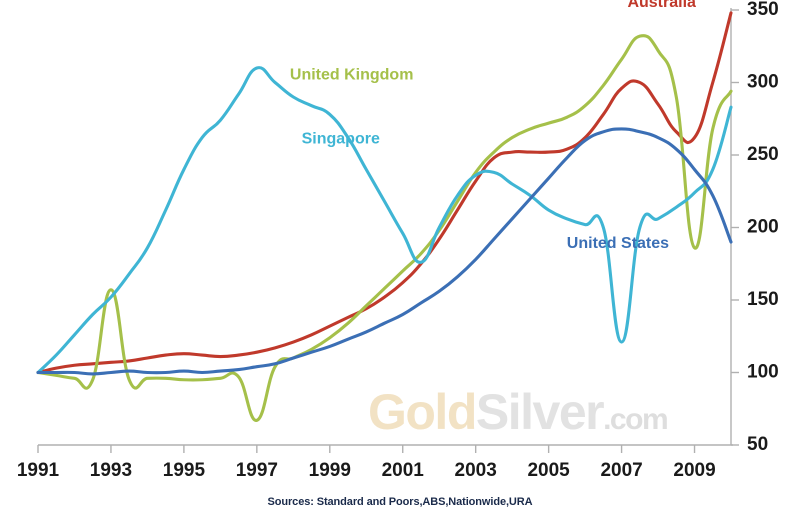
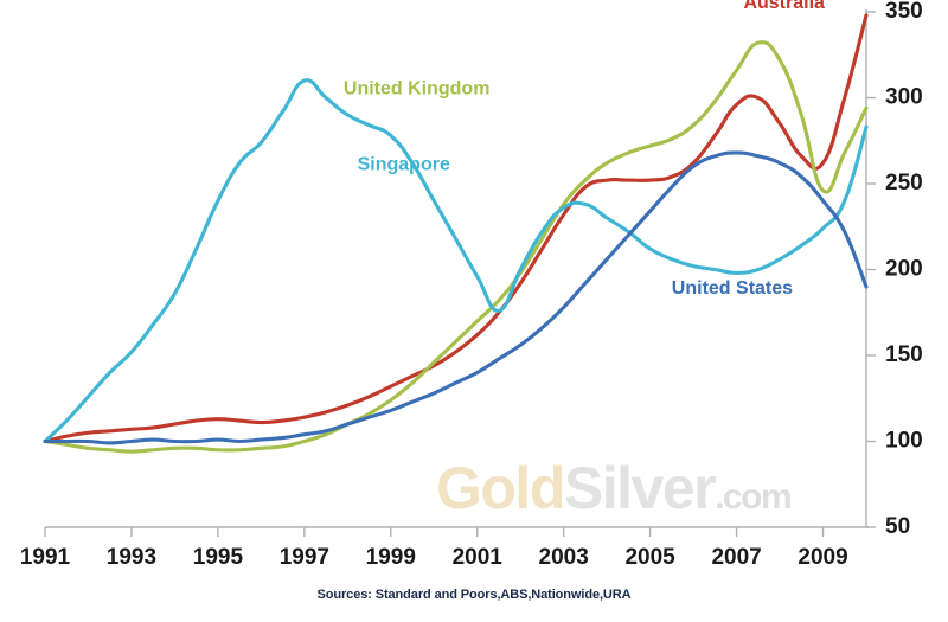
United Kingdom/1993: 157 -> 94
United Kingdom/1997: 67 -> 100
Singapore/2007: 121 -> 198
United Kingdom/2009: 186 -> 246
